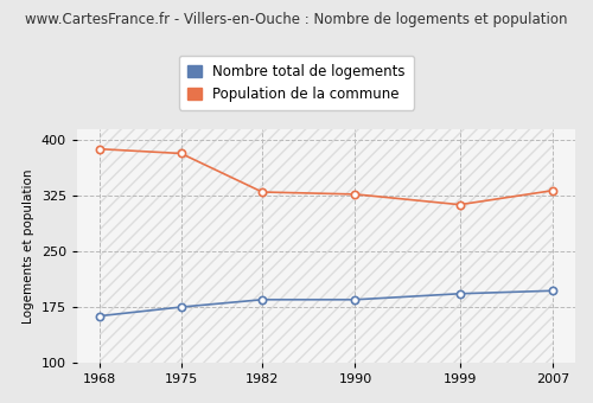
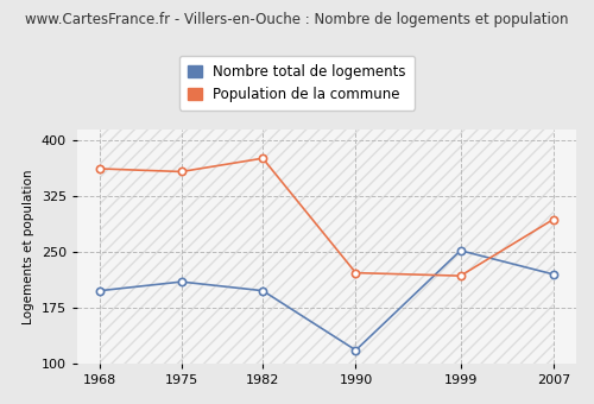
Nombre total de logements/1968: 163 -> 198
Population de la commune/1968: 388 -> 362
Nombre total de logements/1975: 175 -> 210
Population de la commune/1975: 382 -> 358
Nombre total de logements/1982: 185 -> 198
Population de la commune/1982: 330 -> 376
Nombre total de logements/1990: 185 -> 118
Population de la commune/1990: 327 -> 222
Nombre total de logements/1999: 193 -> 252
Population de la commune/1999: 313 -> 218
Nombre total de logements/2007: 197 -> 220
Population de la commune/2007: 332 -> 294
